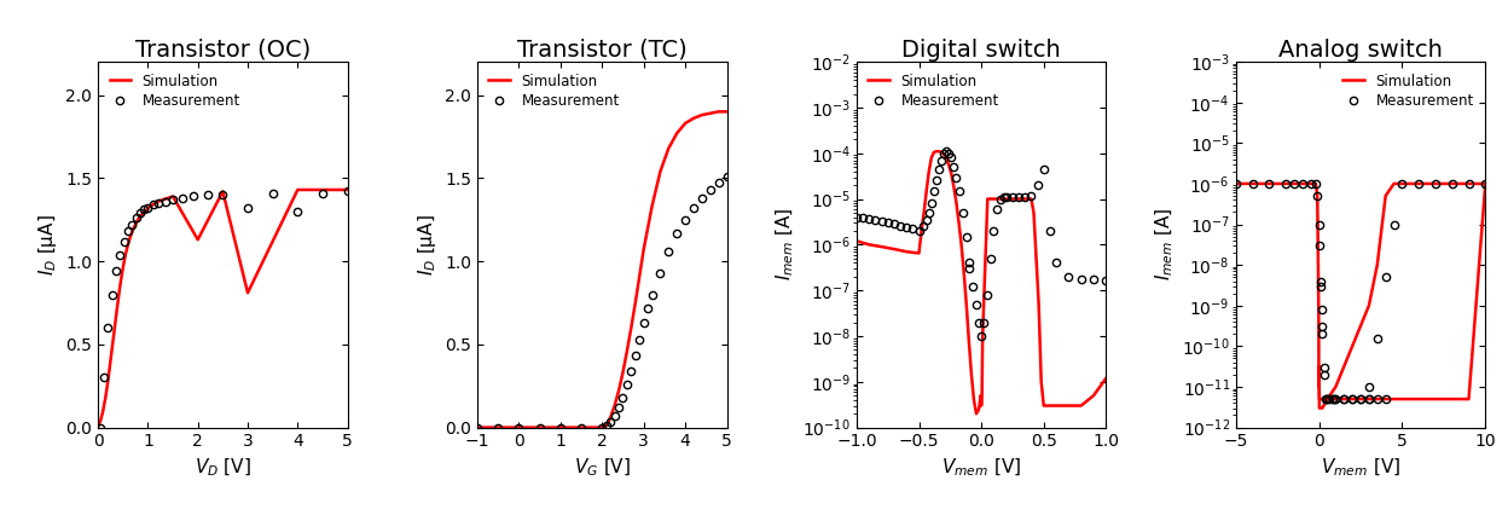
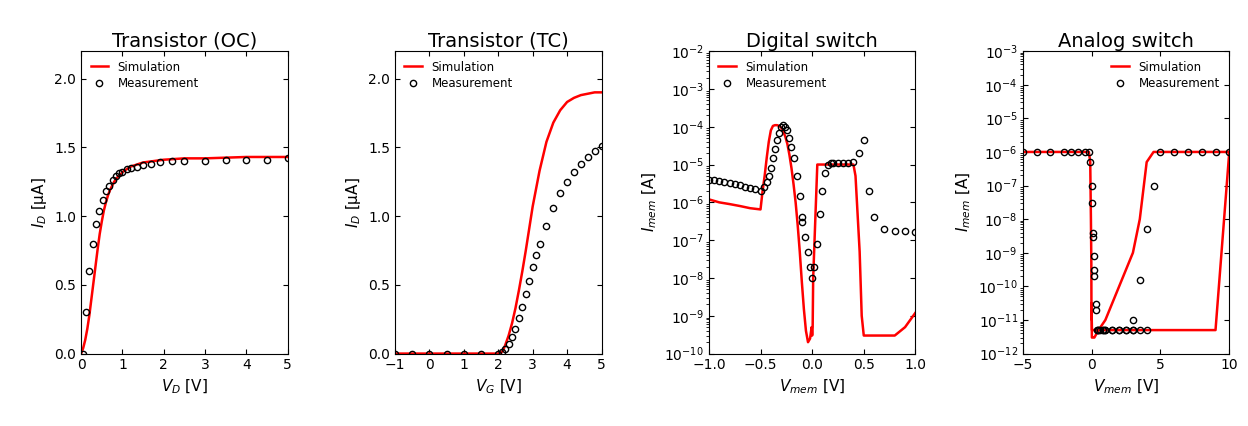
Transistor (OC)/Simulation/2: 1.13 -> 1.41
Transistor (OC)/Measurement/3: 1.32 -> 1.40
Transistor (OC)/Simulation/3: 0.81 -> 1.42
Transistor (OC)/Measurement/4: 1.30 -> 1.41
